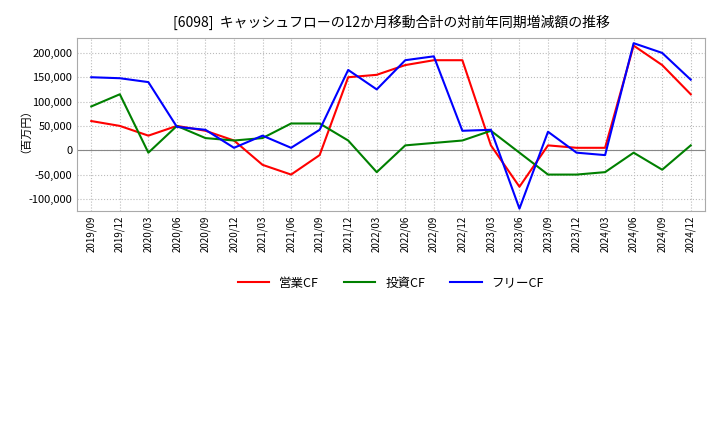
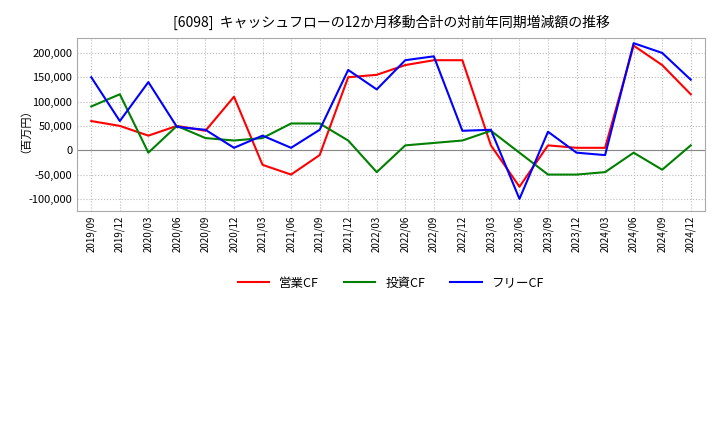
フリーCF/2019/12: 148,000 -> 60,000
営業CF/2020/12: 20,000 -> 110,000
フリーCF/2023/06: -120,000 -> -100,000
